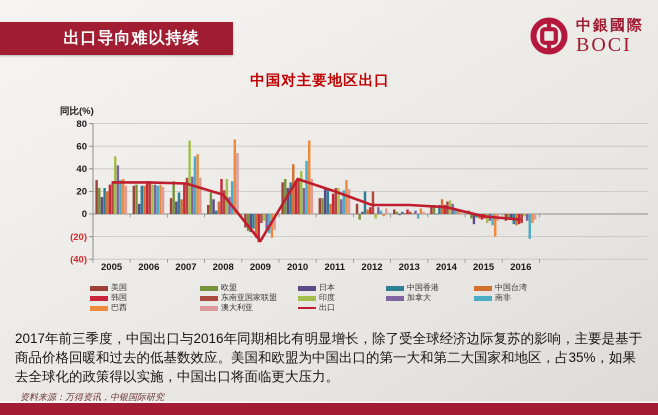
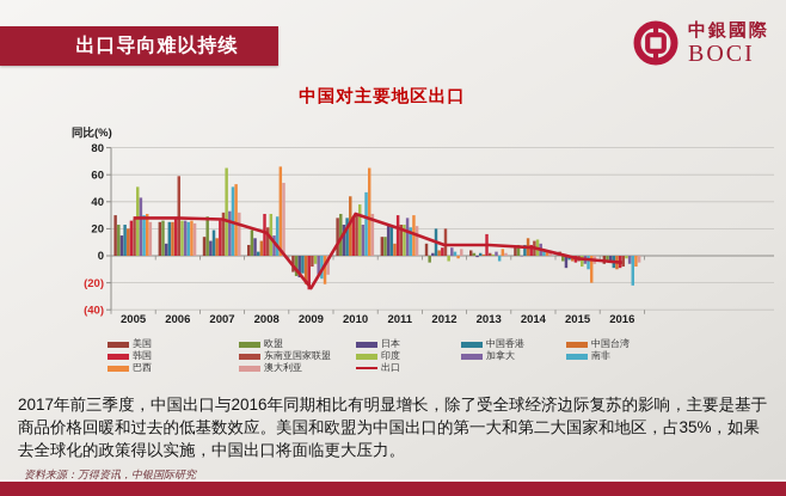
东南亚国家联盟/2006: 29 -> 59
韩国/2011: 18 -> 30
加拿大/2011: 13 -> 28
韩国/2013: 4 -> 16
